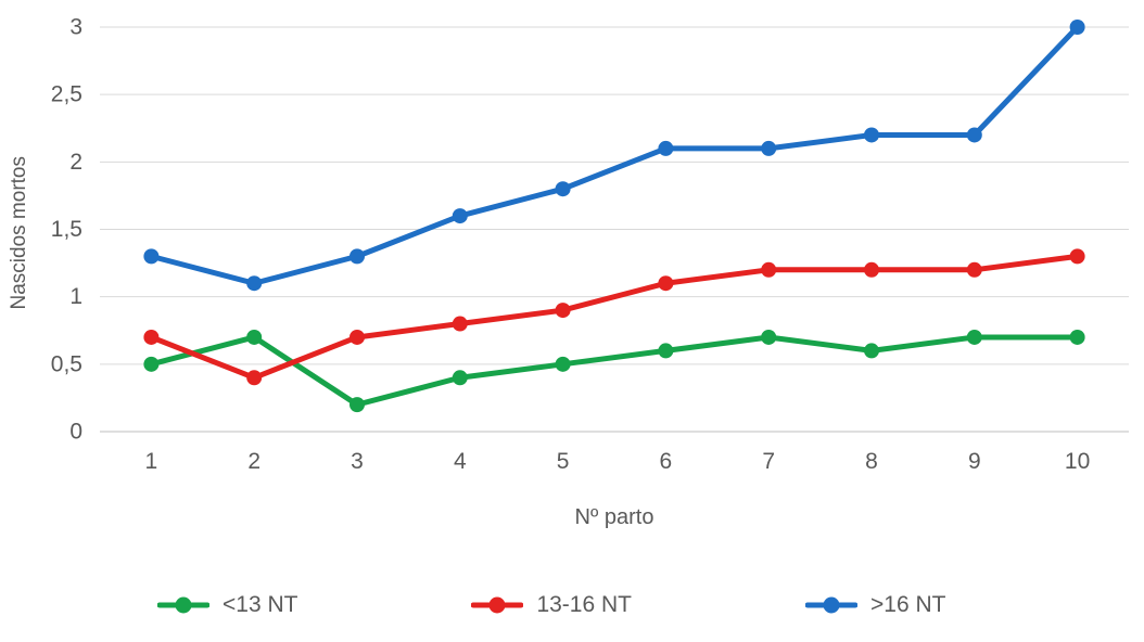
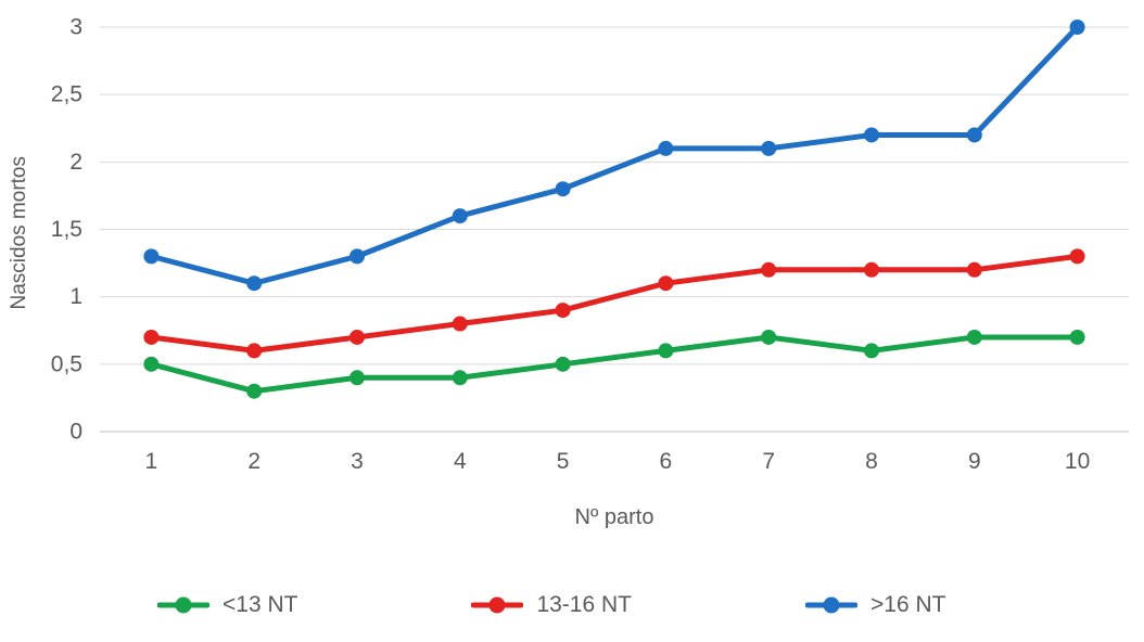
<13 NT/2: 0,7 -> 0,3
13-16 NT/2: 0,4 -> 0,6
<13 NT/3: 0,2 -> 0,4
